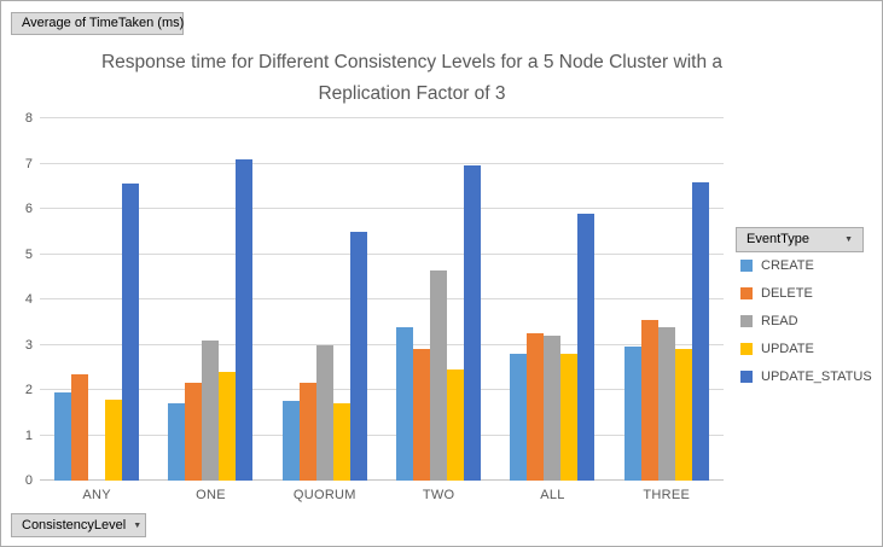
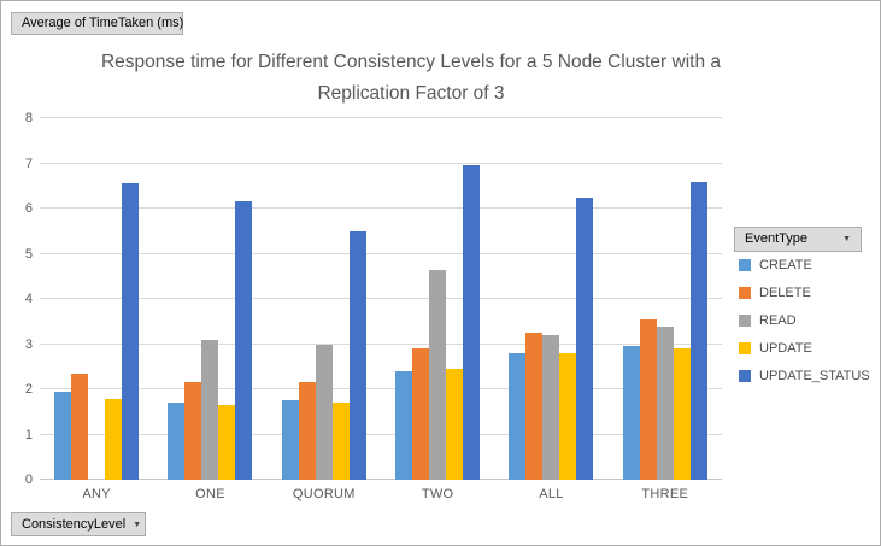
UPDATE/ONE: 2.4 -> 1.6
UPDATE_STATUS/ONE: 7.1 -> 6.2
CREATE/TWO: 3.4 -> 2.4
UPDATE_STATUS/ALL: 5.9 -> 6.2
